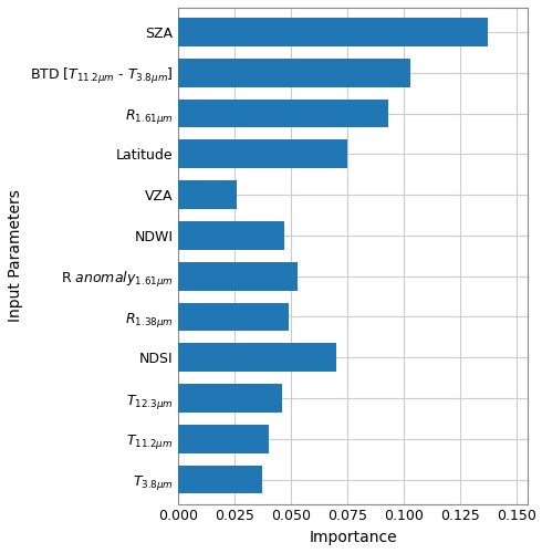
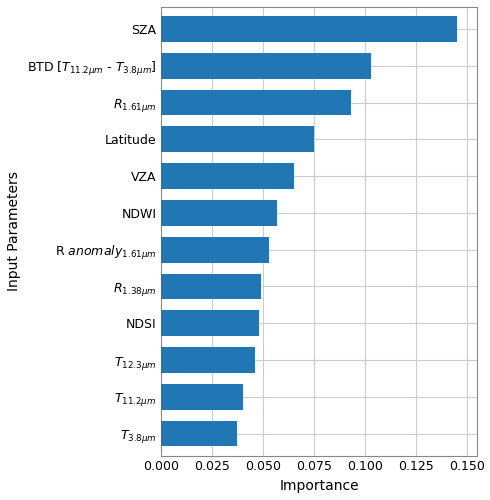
SZA: 0.137 -> 0.145
VZA: 0.026 -> 0.065
NDWI: 0.047 -> 0.057
NDSI: 0.070 -> 0.048
